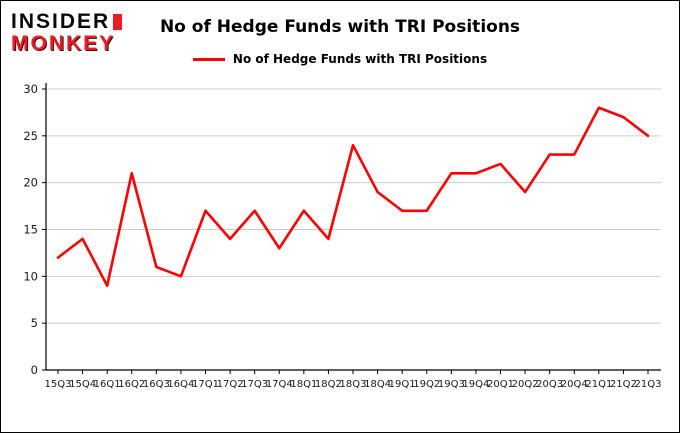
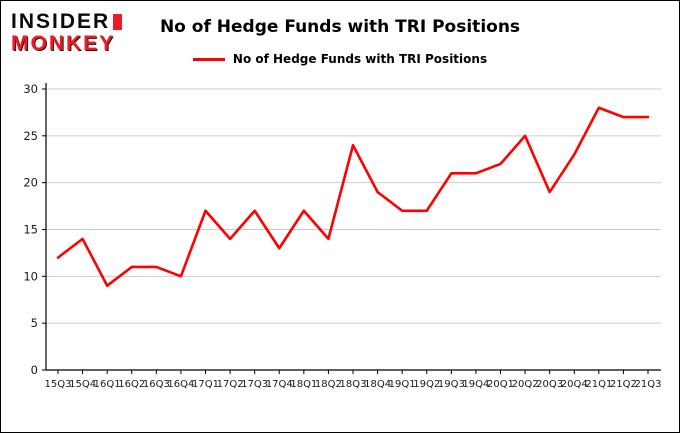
16Q2: 21 -> 11
20Q2: 19 -> 25
20Q3: 23 -> 19
21Q3: 25 -> 27
